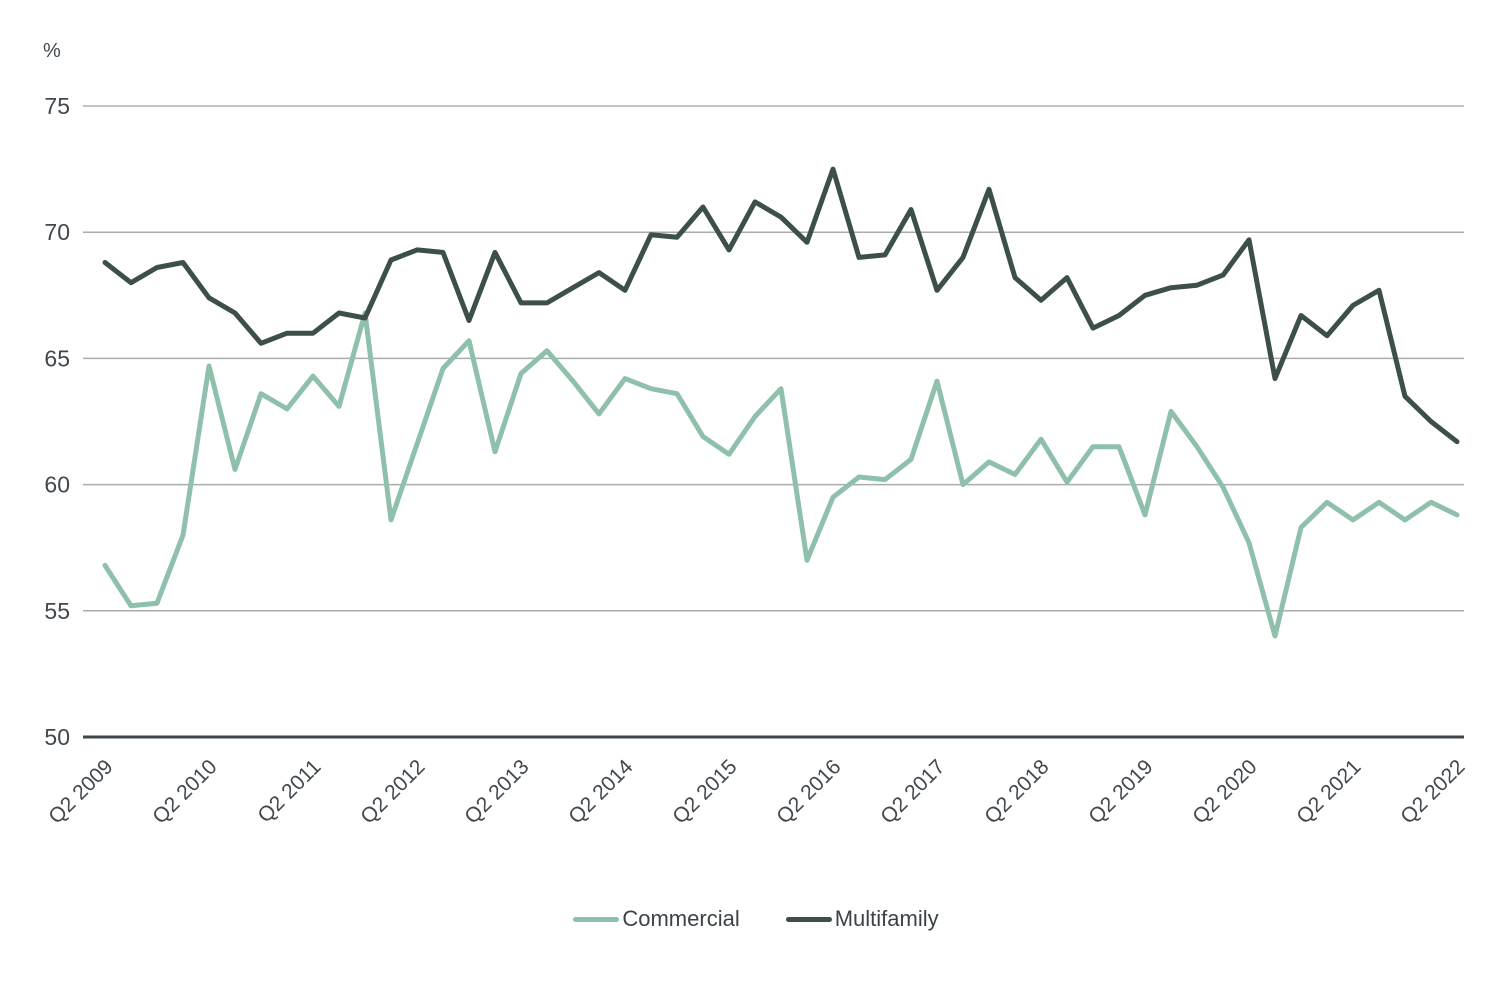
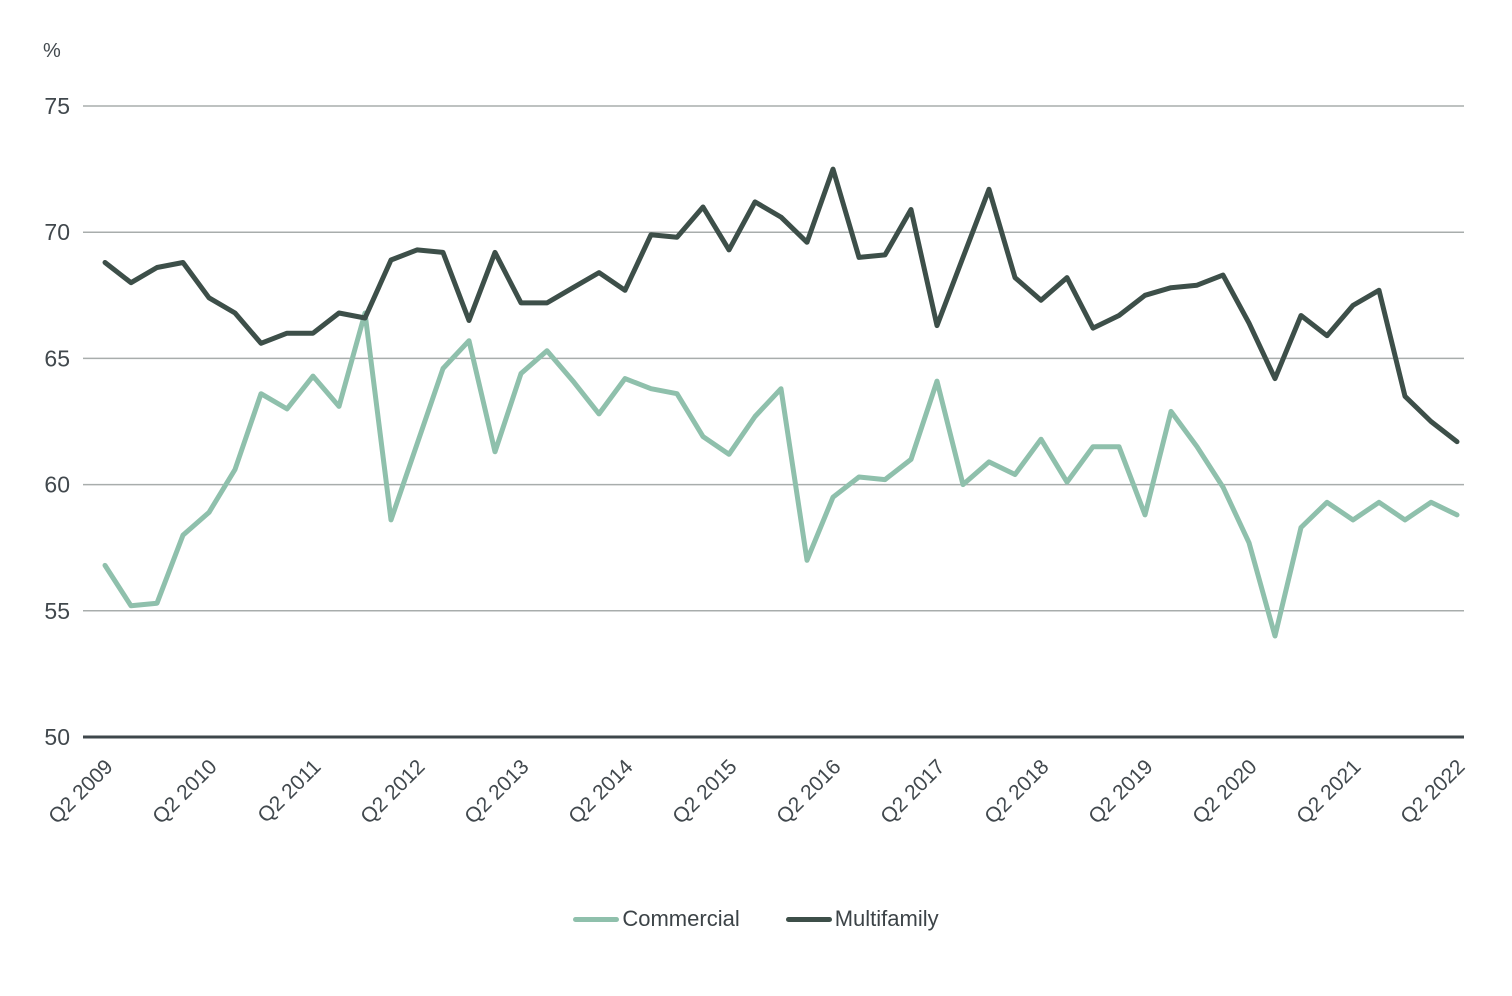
Commercial/Q2 2010: 64.7 -> 58.9
Multifamily/Q2 2017: 67.7 -> 66.3
Multifamily/Q2 2020: 69.7 -> 66.4
